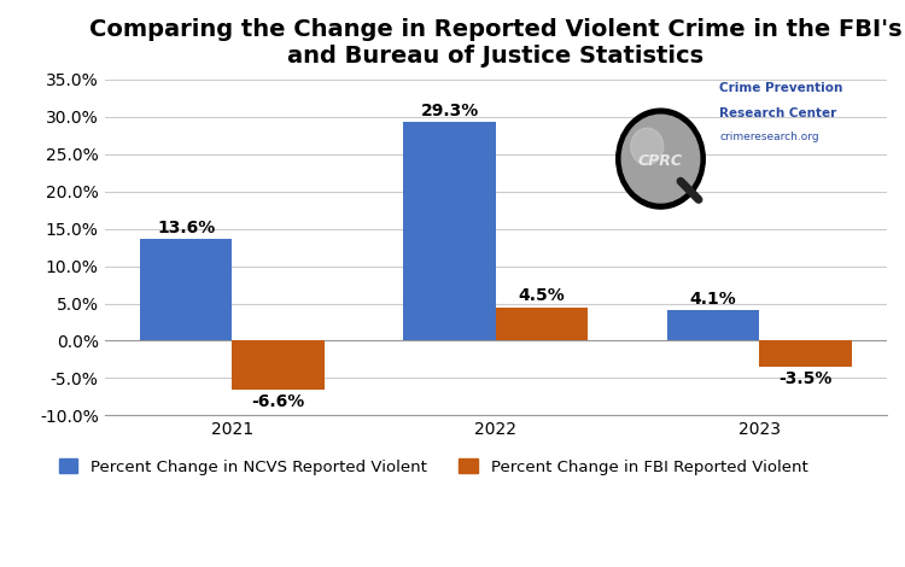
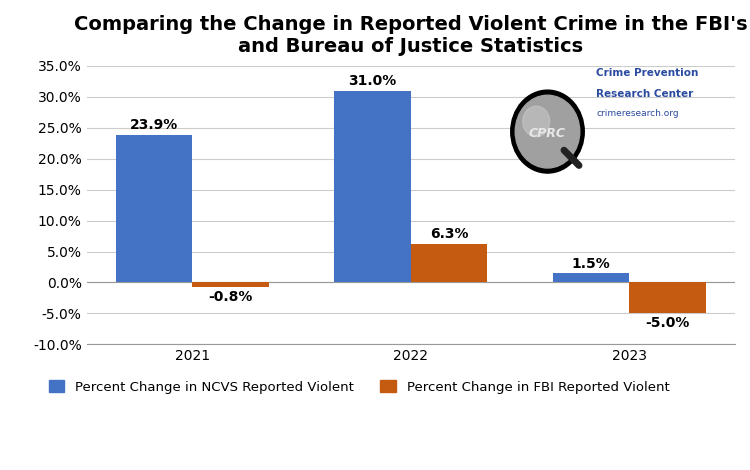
Percent Change in NCVS Reported Violent/2021: 13.6% -> 23.9%
Percent Change in FBI Reported Violent/2021: -6.6% -> -0.8%
Percent Change in NCVS Reported Violent/2022: 29.3% -> 31.0%
Percent Change in FBI Reported Violent/2022: 4.5% -> 6.3%
Percent Change in NCVS Reported Violent/2023: 4.1% -> 1.5%
Percent Change in FBI Reported Violent/2023: -3.5% -> -5.0%
